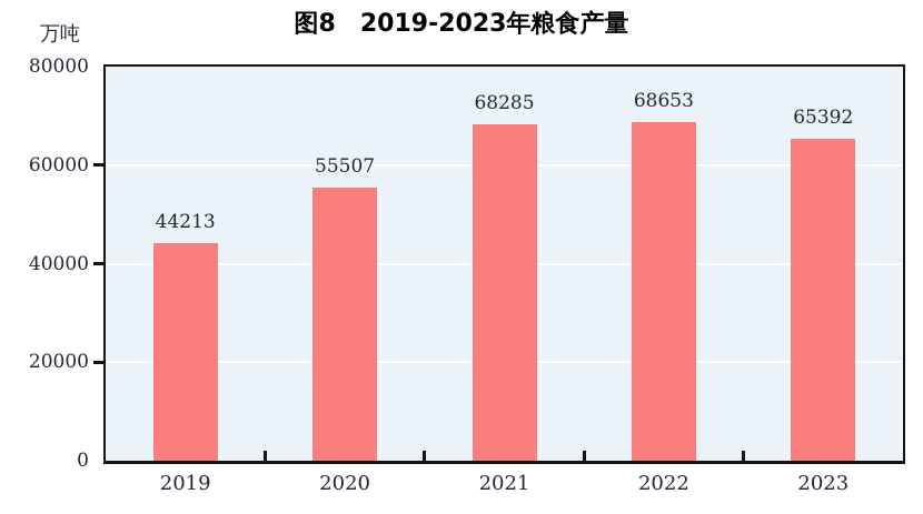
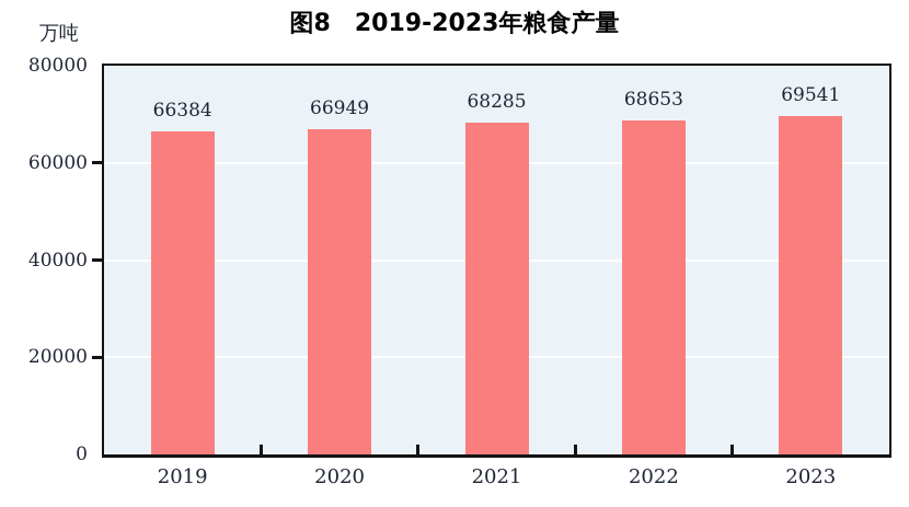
2019: 44213 -> 66384
2020: 55507 -> 66949
2023: 65392 -> 69541
